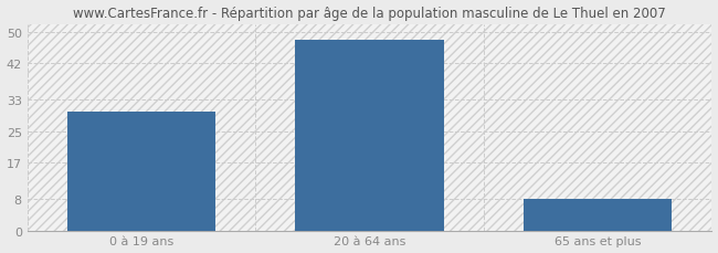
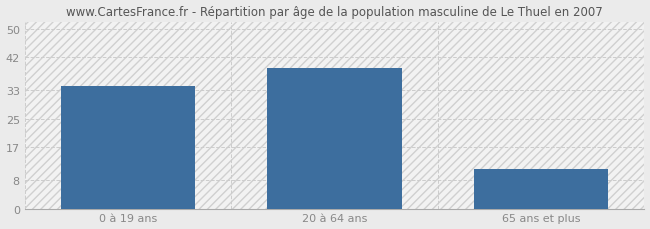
0 à 19 ans: 30 -> 34
20 à 64 ans: 48 -> 39
65 ans et plus: 8 -> 11
